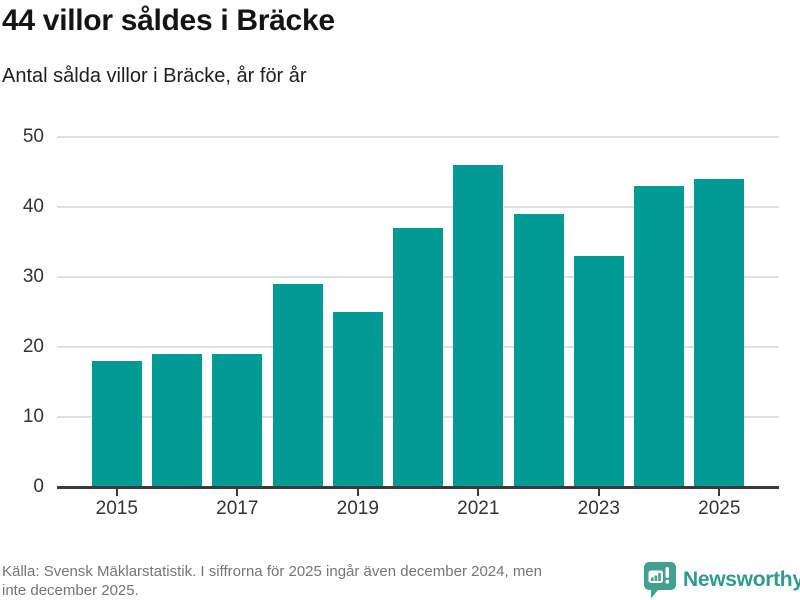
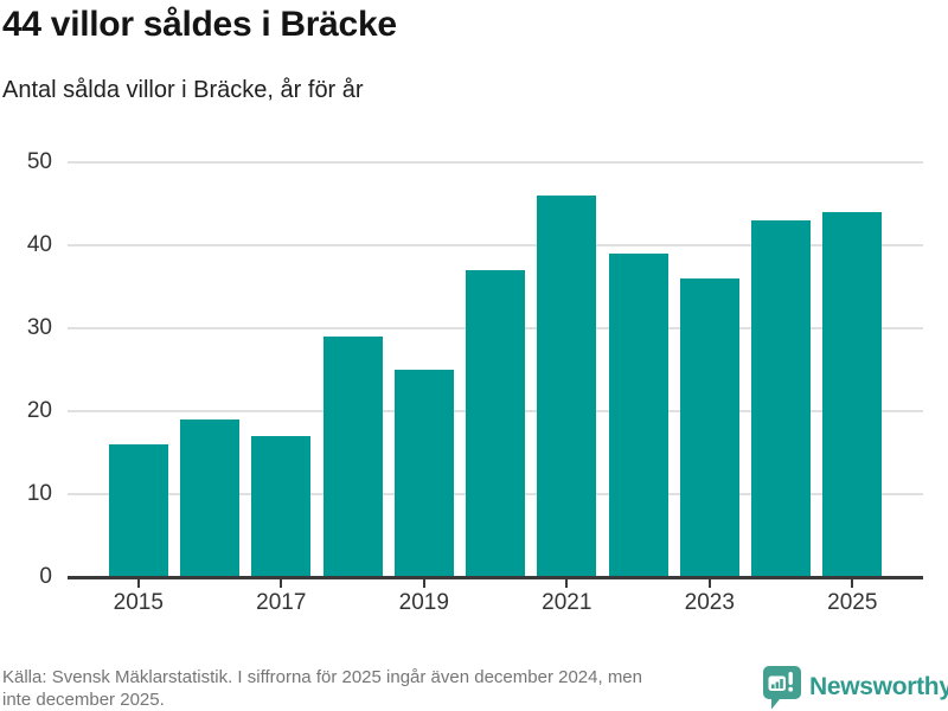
2015: 18 -> 16
2017: 19 -> 17
2023: 33 -> 36
